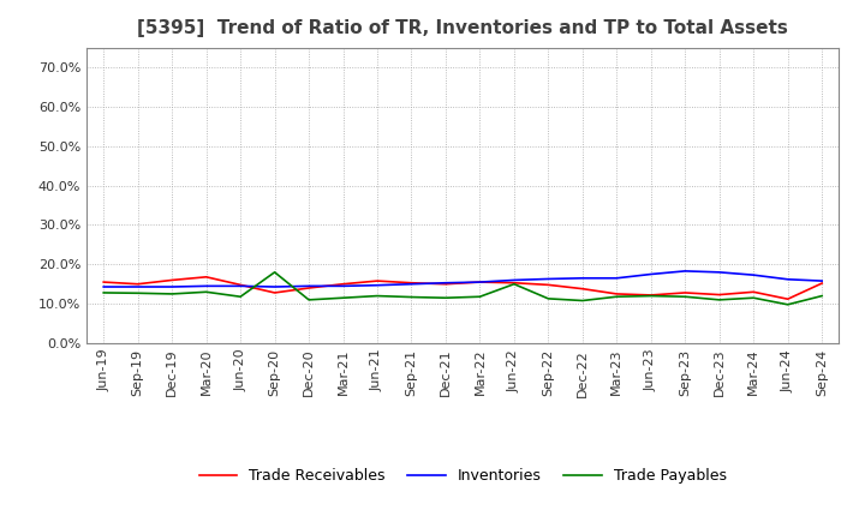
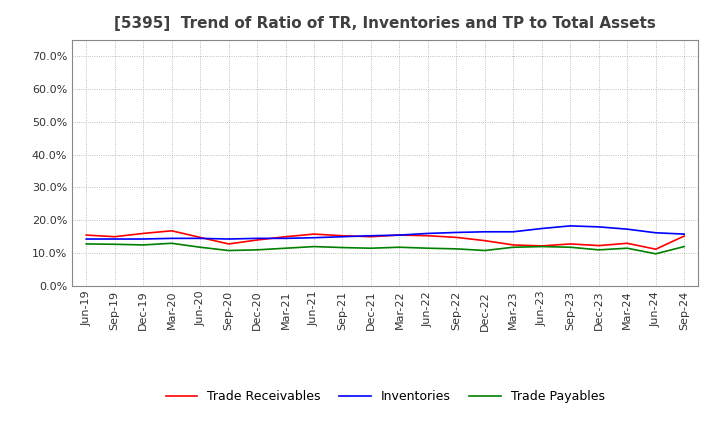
Trade Payables/Sep-20: 18.0% -> 10.8%
Trade Payables/Jun-22: 15.0% -> 11.5%
